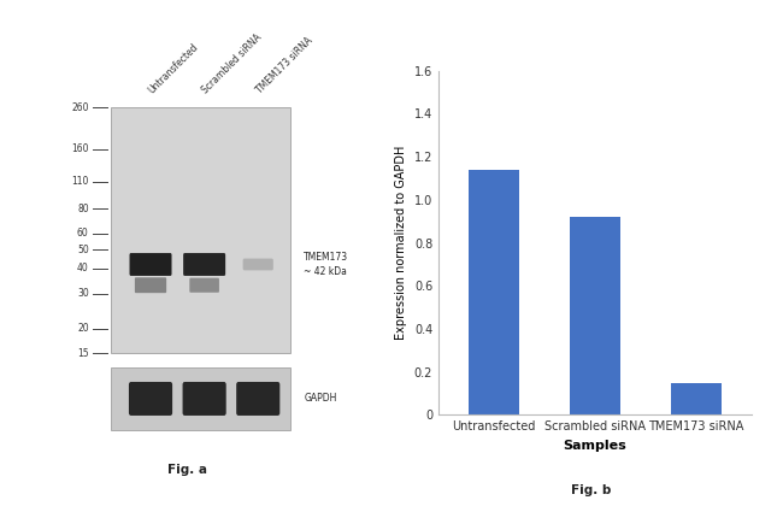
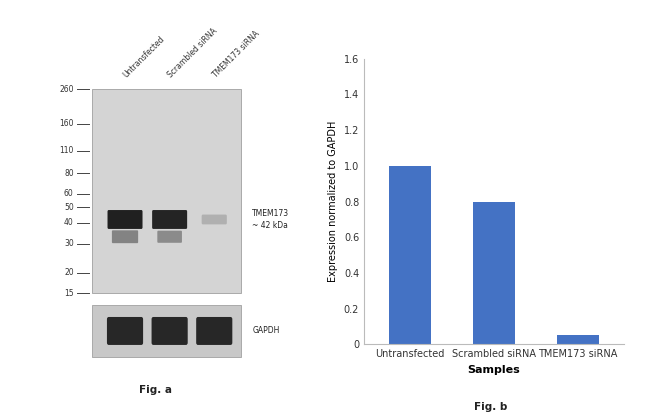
Untransfected: 1.14 -> 1.00
Scrambled siRNA: 0.92 -> 0.80
TMEM173 siRNA: 0.15 -> 0.05
